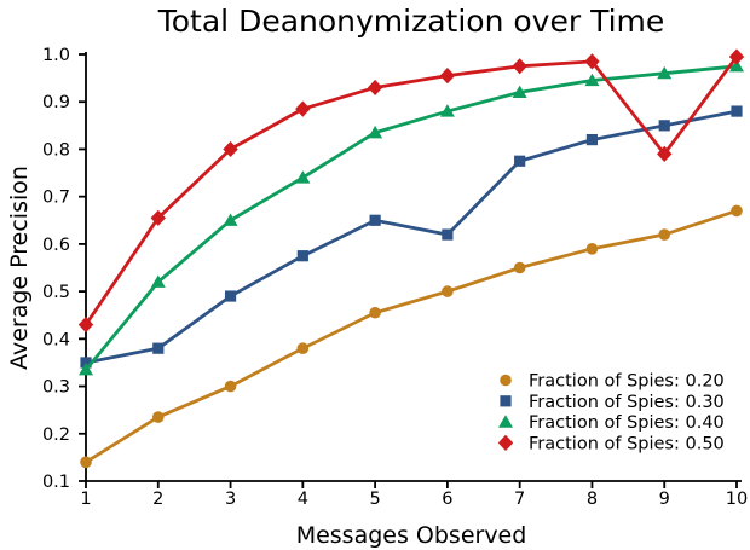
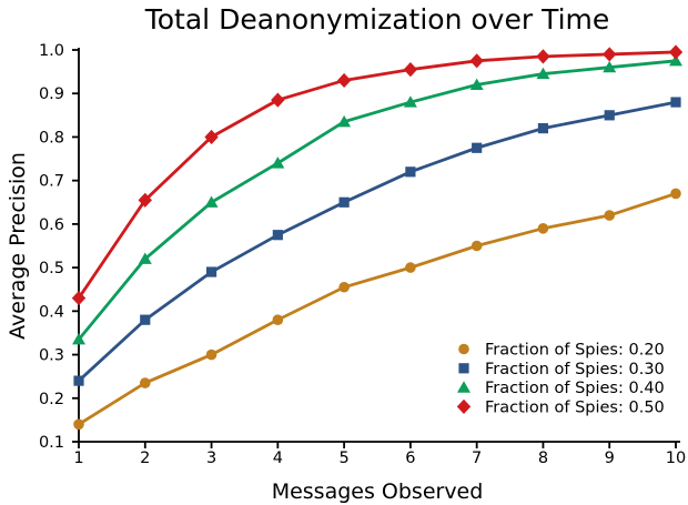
Fraction of Spies: 0.30/1: 0.35 -> 0.24
Fraction of Spies: 0.30/6: 0.62 -> 0.72
Fraction of Spies: 0.50/9: 0.79 -> 0.99
